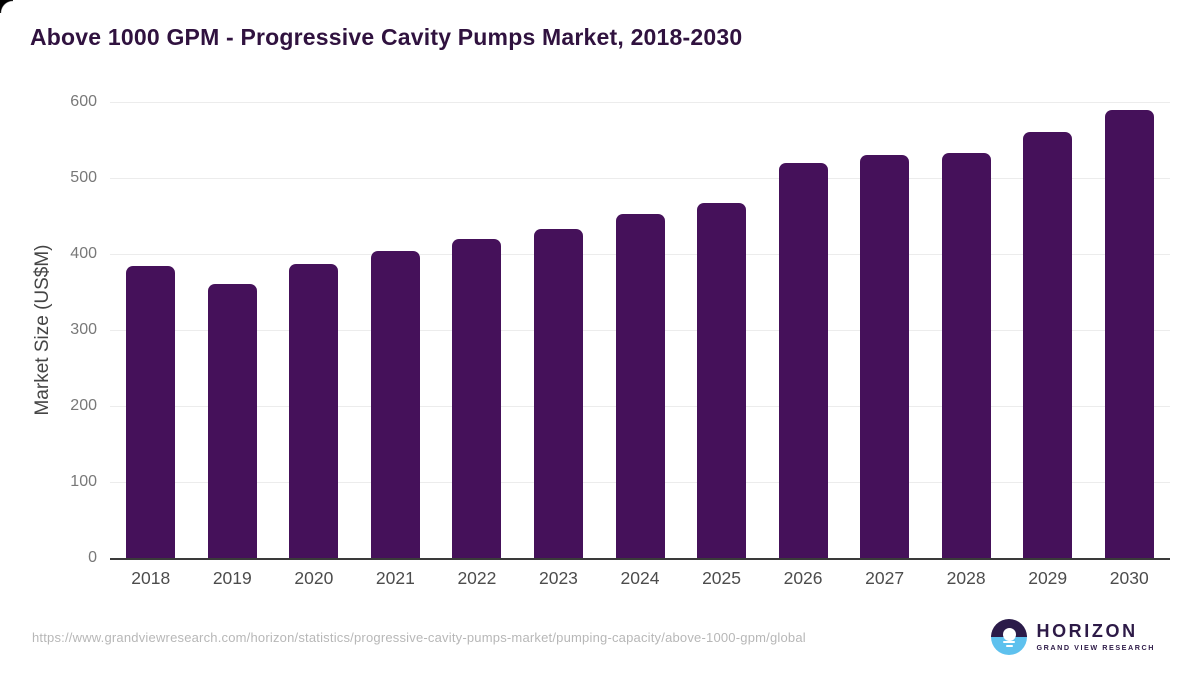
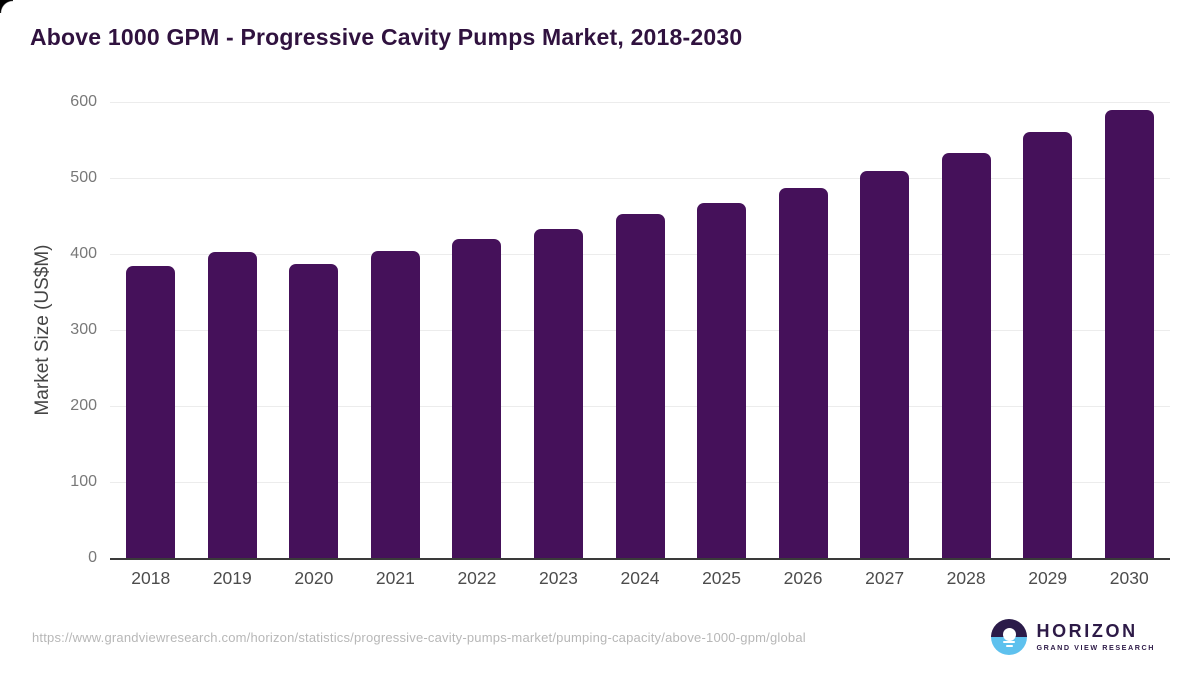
2019: 360 -> 400
2026: 520 -> 490
2027: 530 -> 510
